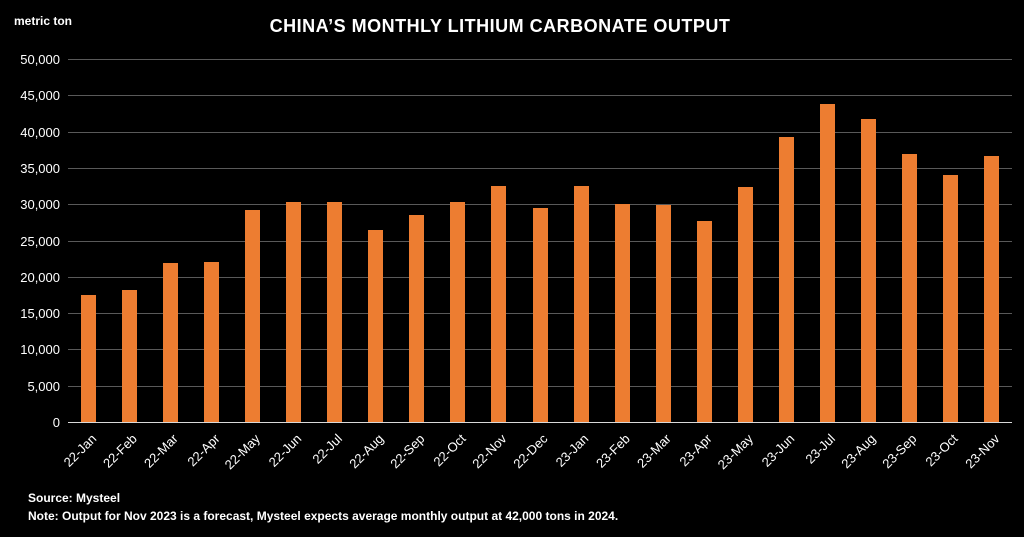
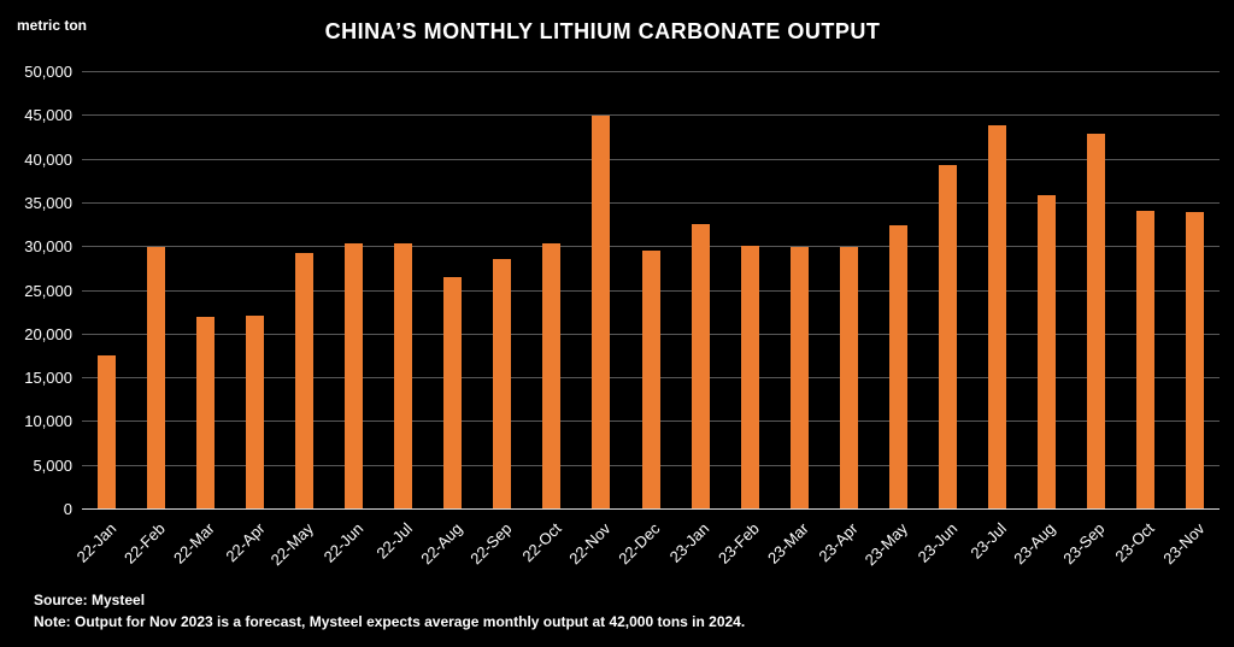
22-Feb: 18000 -> 30000
22-Nov: 33000 -> 45000
23-Apr: 28000 -> 30000
23-Aug: 42000 -> 36000
23-Sep: 37000 -> 43000
23-Nov: 37000 -> 34000
